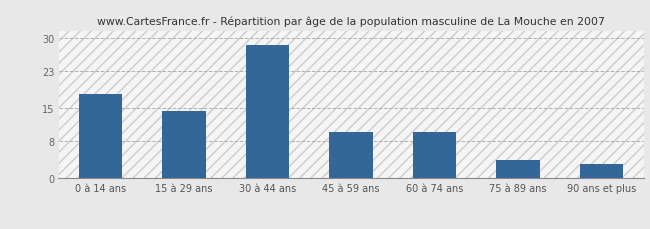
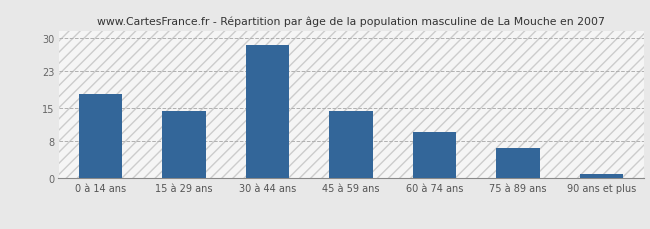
45 à 59 ans: 10.0 -> 14.5
75 à 89 ans: 4.0 -> 6.5
90 ans et plus: 3.0 -> 1.0
